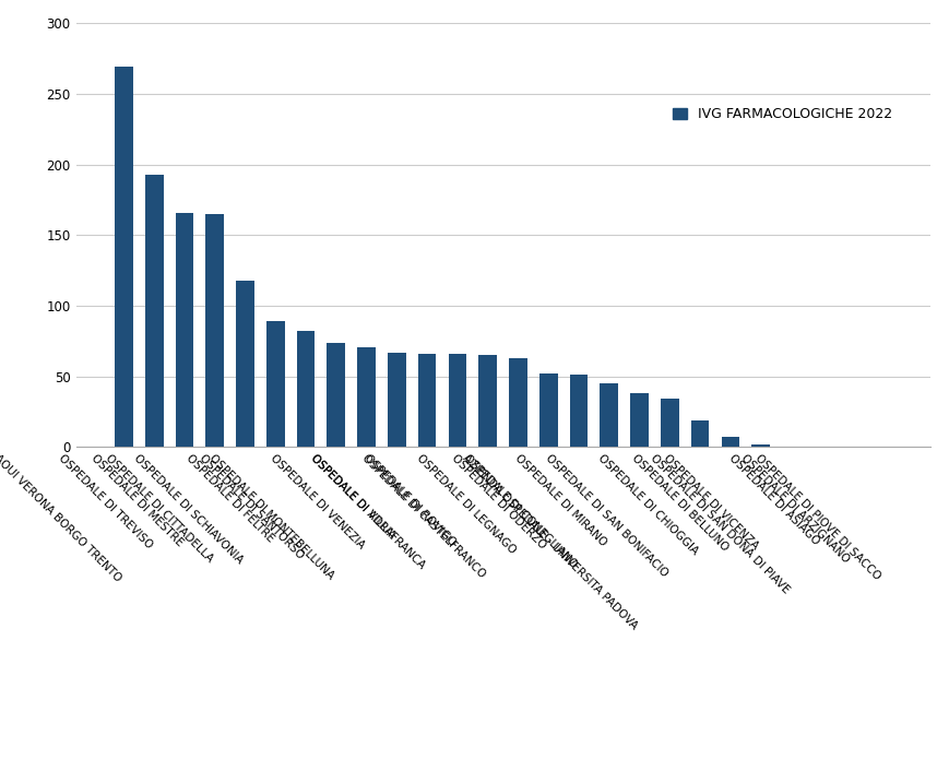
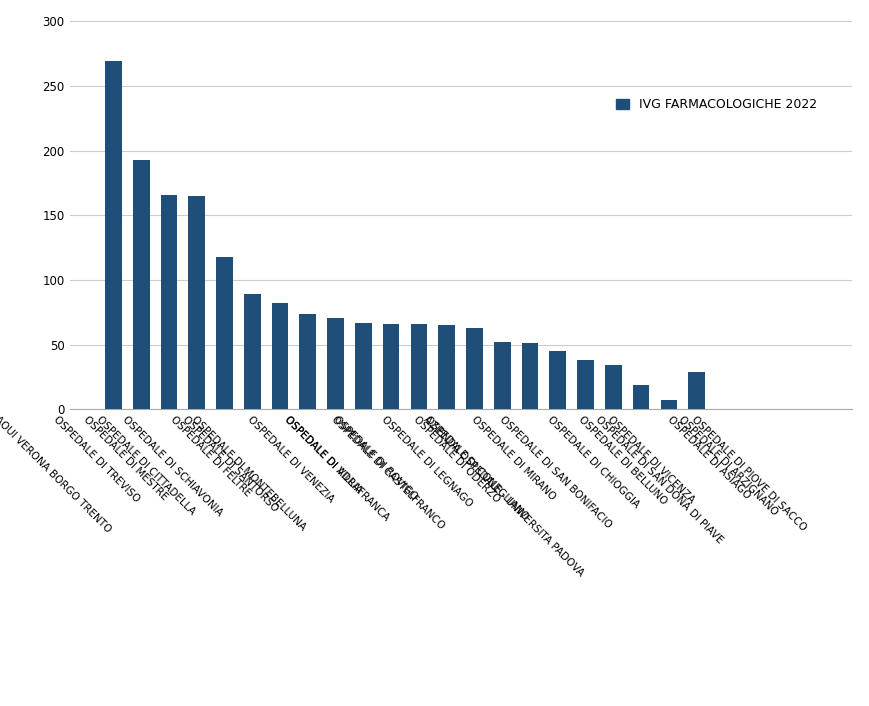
OSPEDALE DI VICENZA: 2 -> 29
